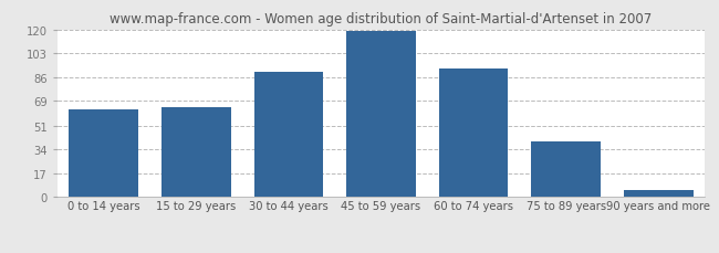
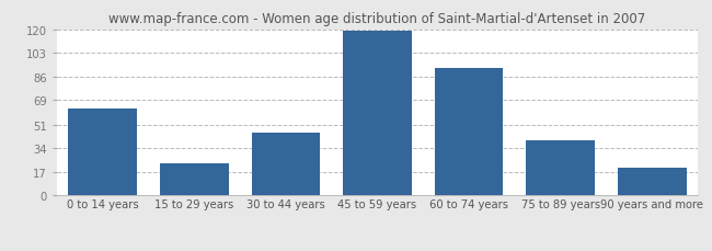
15 to 29 years: 64 -> 23
30 to 44 years: 90 -> 45
90 years and more: 5 -> 20
